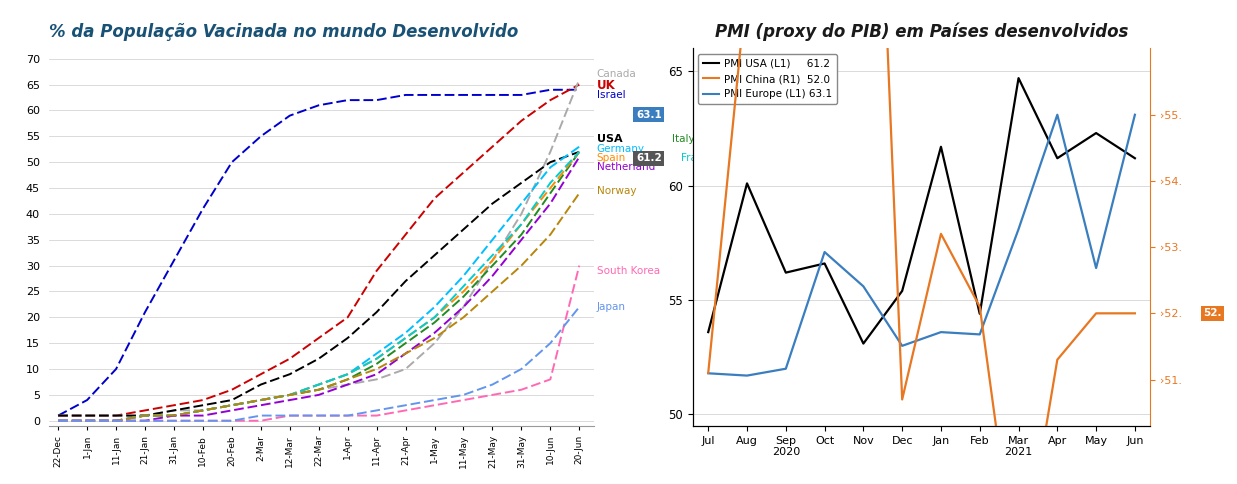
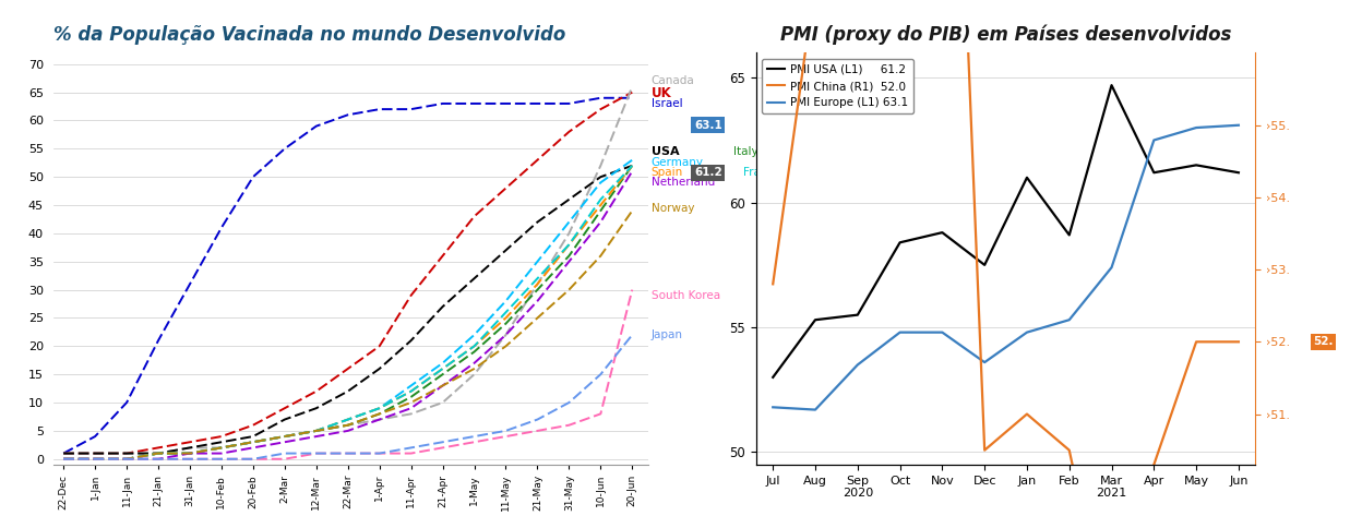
PMI (proxy do PIB) em Países desenvolvidos/PMI USA (L1) 61.2/Jul: 53.6 -> 53.0
PMI (proxy do PIB) em Países desenvolvidos/PMI China (R1) 52.0/Jul: ›51.1. -> ›52.8.
PMI (proxy do PIB) em Países desenvolvidos/PMI USA (L1) 61.2/Aug: 60.1 -> 55.3
PMI (proxy do PIB) em Países desenvolvidos/PMI USA (L1) 61.2/Sep 2020: 56.2 -> 55.5
PMI (proxy do PIB) em Países desenvolvidos/PMI Europe (L1) 63.1/Sep 2020: 52.0 -> 53.5
PMI (proxy do PIB) em Países desenvolvidos/PMI USA (L1) 61.2/Oct: 56.6 -> 58.4
PMI (proxy do PIB) em Países desenvolvidos/PMI Europe (L1) 63.1/Oct: 57.1 -> 54.8
PMI (proxy do PIB) em Países desenvolvidos/PMI USA (L1) 61.2/Nov: 53.1 -> 58.8
PMI (proxy do PIB) em Países desenvolvidos/PMI Europe (L1) 63.1/Nov: 55.6 -> 54.8
PMI (proxy do PIB) em Países desenvolvidos/PMI USA (L1) 61.2/Dec: 55.4 -> 57.5
PMI (proxy do PIB) em Países desenvolvidos/PMI Europe (L1) 63.1/Dec: 53.0 -> 53.6
PMI (proxy do PIB) em Países desenvolvidos/PMI China (R1) 52.0/Dec: ›50.7. -> ›50.5.
PMI (proxy do PIB) em Países desenvolvidos/PMI USA (L1) 61.2/Jan: 61.7 -> 61.0
PMI (proxy do PIB) em Países desenvolvidos/PMI Europe (L1) 63.1/Jan: 53.6 -> 54.8
PMI (proxy do PIB) em Países desenvolvidos/PMI China (R1) 52.0/Jan: ›53.2. -> ›51.0.
PMI (proxy do PIB) em Países desenvolvidos/PMI USA (L1) 61.2/Feb: 54.4 -> 58.7
PMI (proxy do PIB) em Países desenvolvidos/PMI Europe (L1) 63.1/Feb: 53.5 -> 55.3
PMI (proxy do PIB) em Países desenvolvidos/PMI China (R1) 52.0/Feb: ›52.1. -> ›50.5.
PMI (proxy do PIB) em Países desenvolvidos/PMI Europe (L1) 63.1/Mar 2021: 58.1 -> 57.4
PMI (proxy do PIB) em Países desenvolvidos/PMI Europe (L1) 63.1/Apr: 63.1 -> 62.5
PMI (proxy do PIB) em Países desenvolvidos/PMI China (R1) 52.0/Apr: ›51.3. -> ›50.3.
PMI (proxy do PIB) em Países desenvolvidos/PMI USA (L1) 61.2/May: 62.3 -> 61.5
PMI (proxy do PIB) em Países desenvolvidos/PMI Europe (L1) 63.1/May: 56.4 -> 63.0
